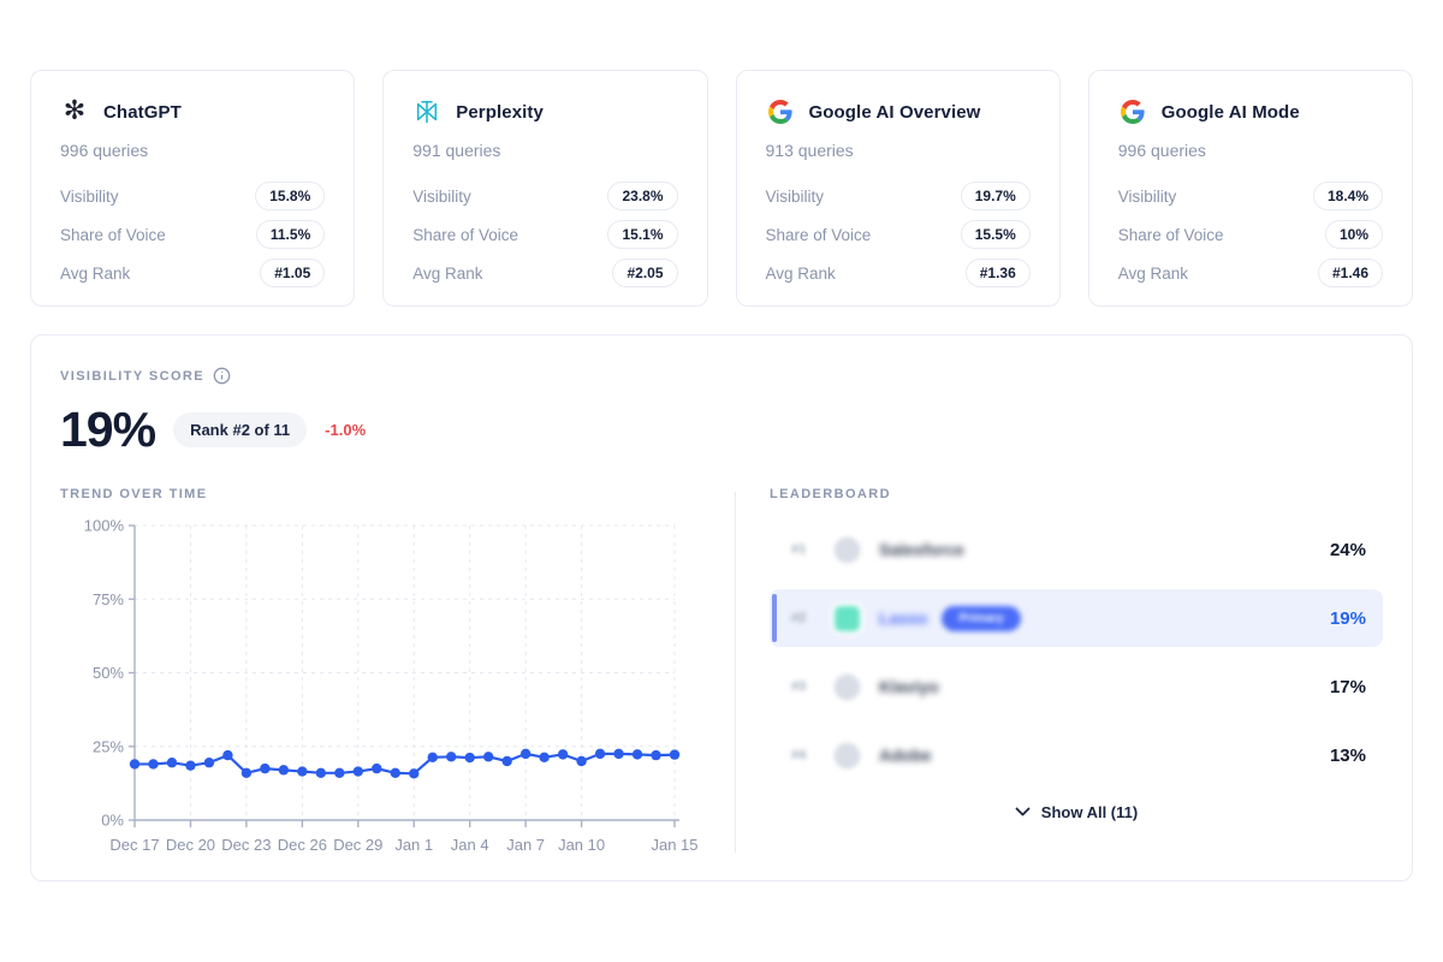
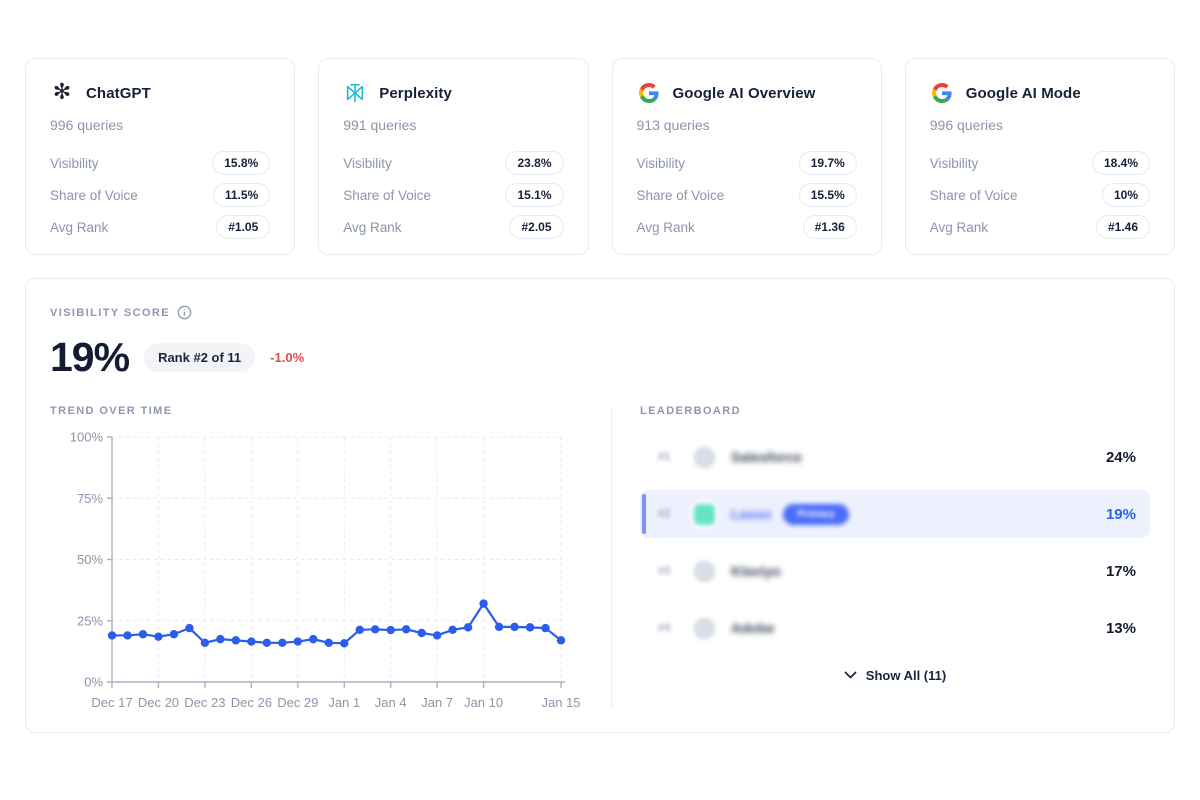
Jan 7: 22% -> 19%
Jan 10: 20% -> 32%
Jan 15: 22% -> 17%
